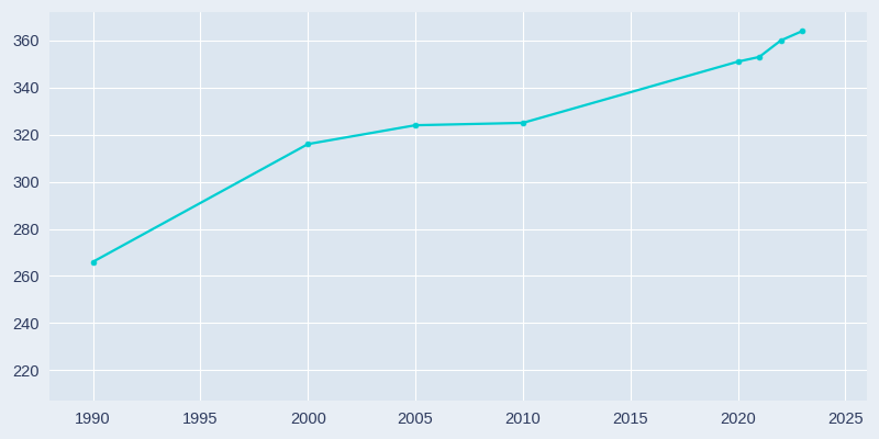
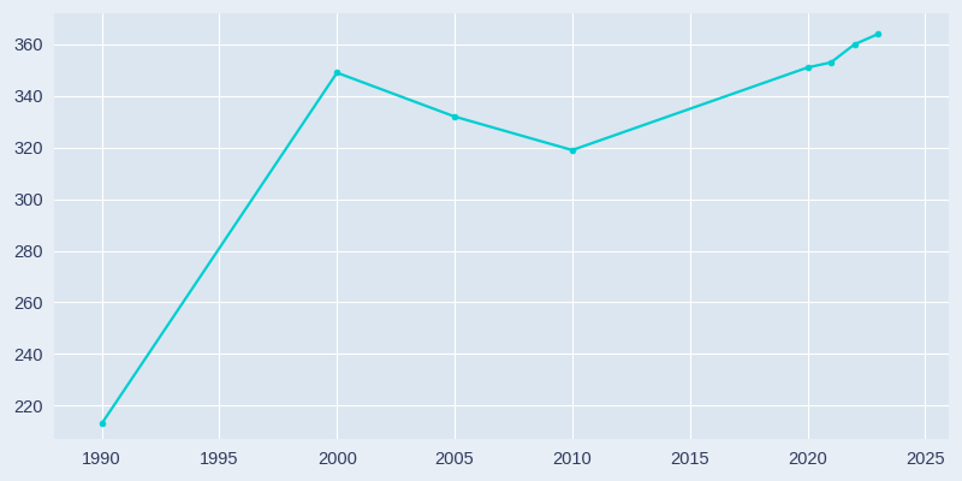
1990: 266 -> 213
2000: 316 -> 349
2005: 324 -> 332
2010: 325 -> 319
